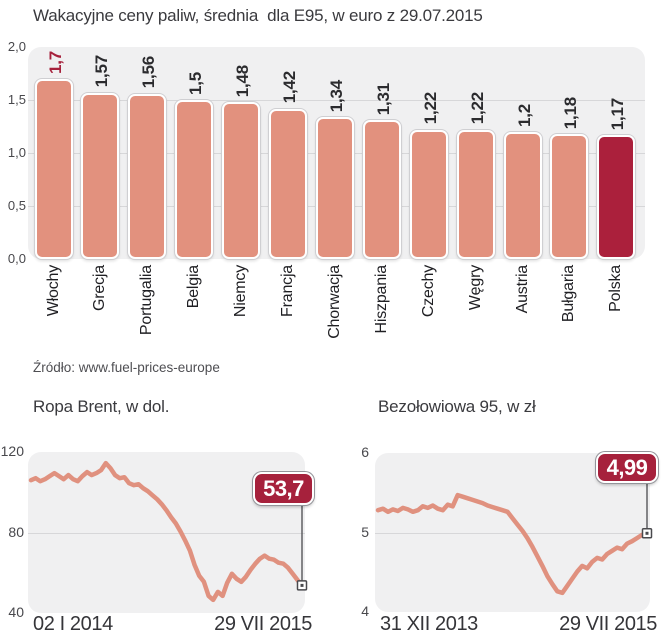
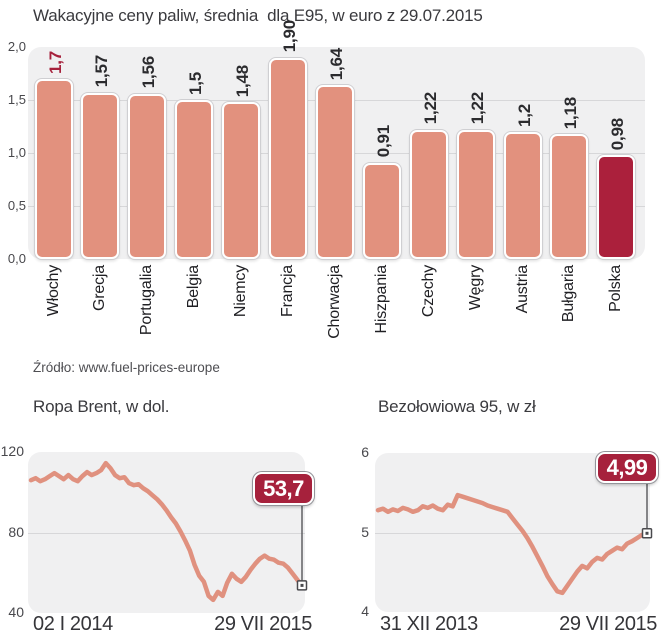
Wakacyjne ceny paliw, średnia dla E95, w euro z 29.07.2015/Francja: 1,42 -> 1,90
Wakacyjne ceny paliw, średnia dla E95, w euro z 29.07.2015/Chorwacja: 1,34 -> 1,64
Wakacyjne ceny paliw, średnia dla E95, w euro z 29.07.2015/Hiszpania: 1,31 -> 0,91
Wakacyjne ceny paliw, średnia dla E95, w euro z 29.07.2015/Polska: 1,17 -> 0,98
